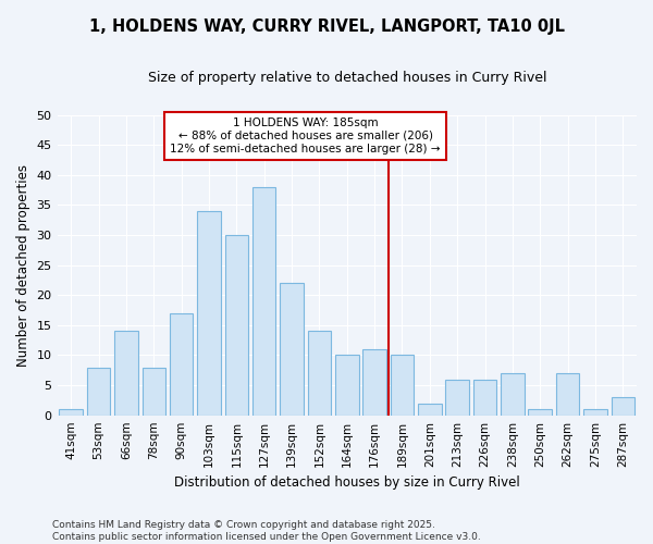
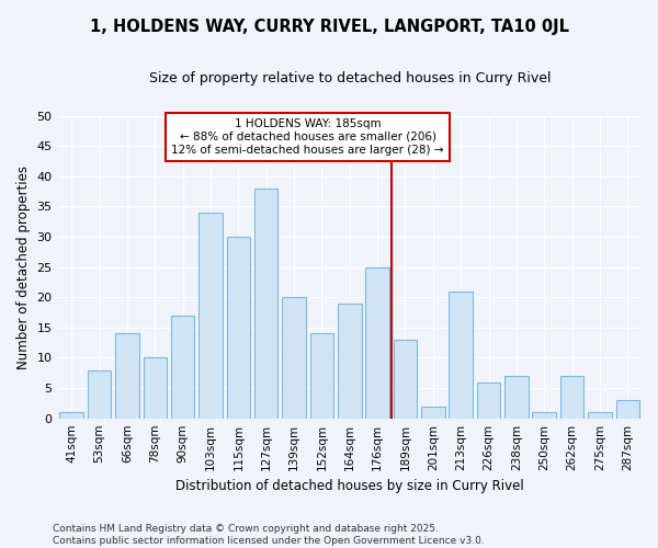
78sqm: 8 -> 10
139sqm: 22 -> 20
164sqm: 10 -> 19
176sqm: 11 -> 25
189sqm: 10 -> 13
213sqm: 6 -> 21
